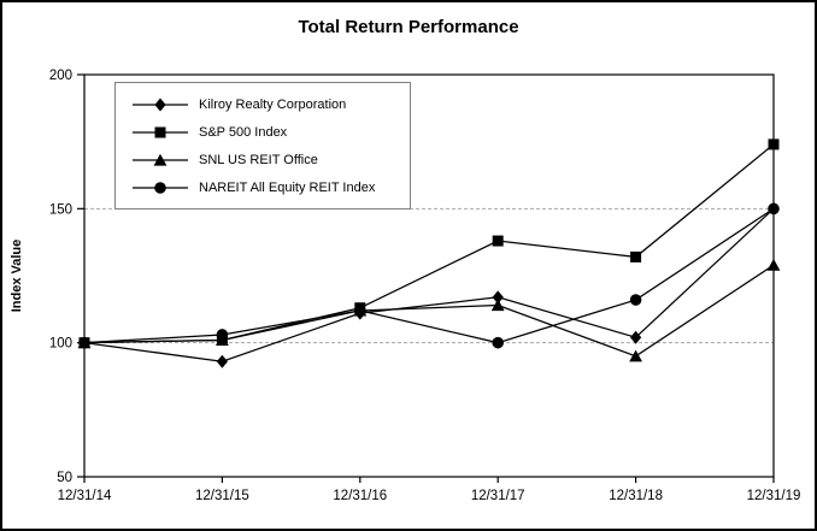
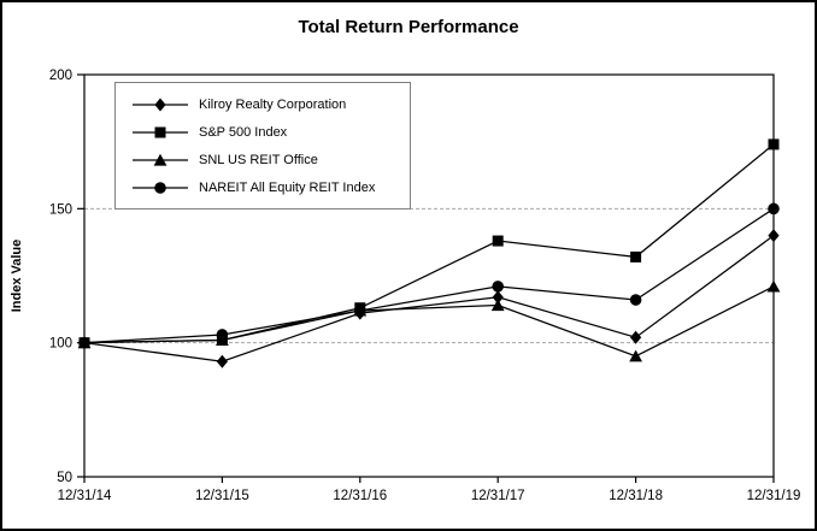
NAREIT All Equity REIT Index/12/31/17: 100 -> 121
Kilroy Realty Corporation/12/31/19: 150 -> 140
SNL US REIT Office/12/31/19: 129 -> 121
